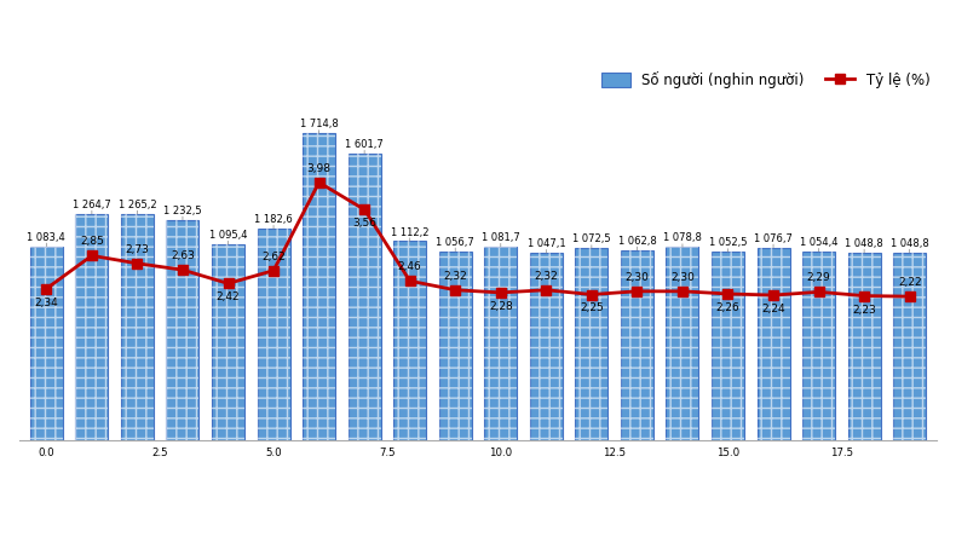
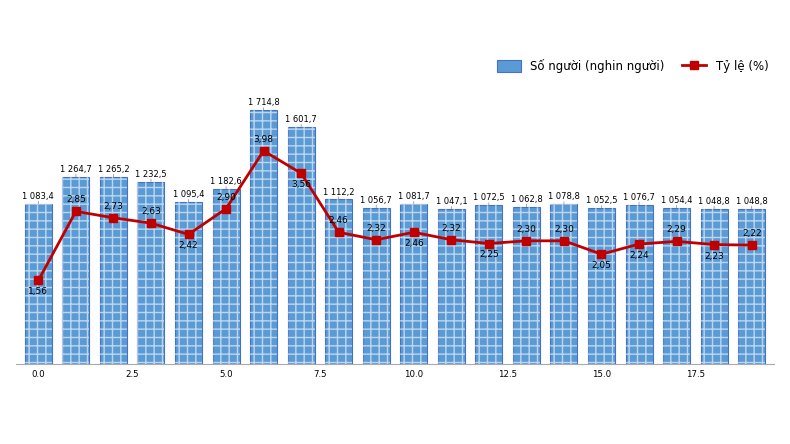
Tỷ lệ (%)/0.0: 2,34 -> 1,56
Tỷ lệ (%)/5.0: 2,62 -> 2,90
Tỷ lệ (%)/10.0: 2,28 -> 2,46
Tỷ lệ (%)/15.0: 2,26 -> 2,05
